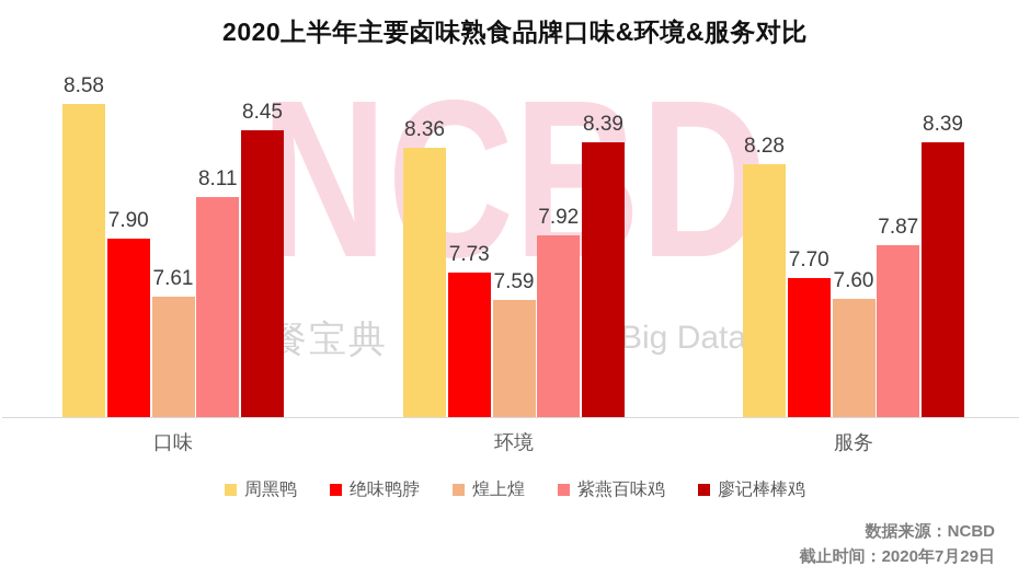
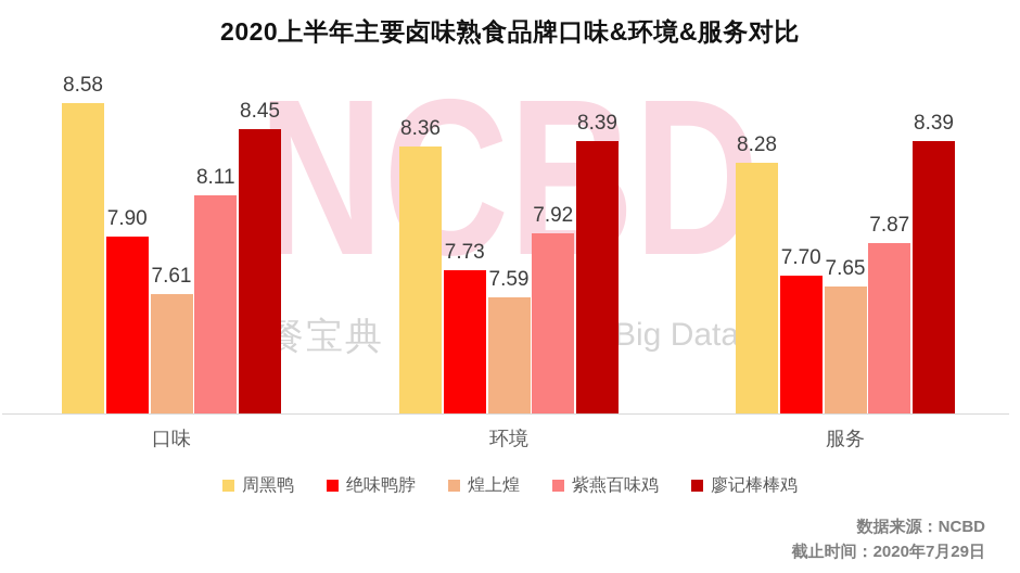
煌上煌/服务: 7.60 -> 7.65
